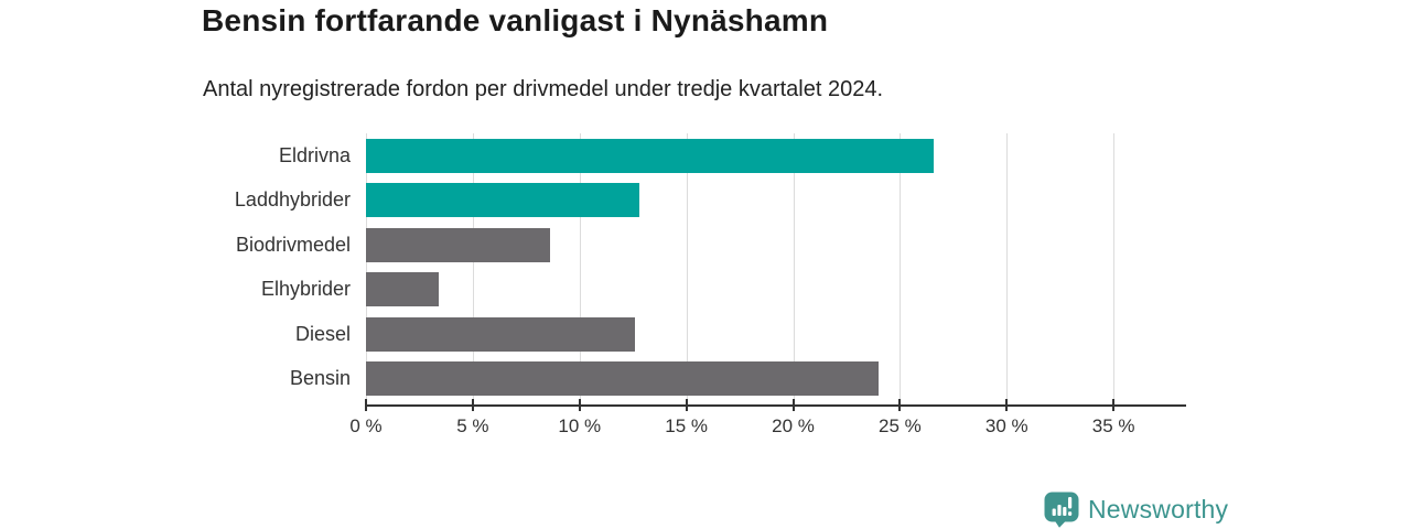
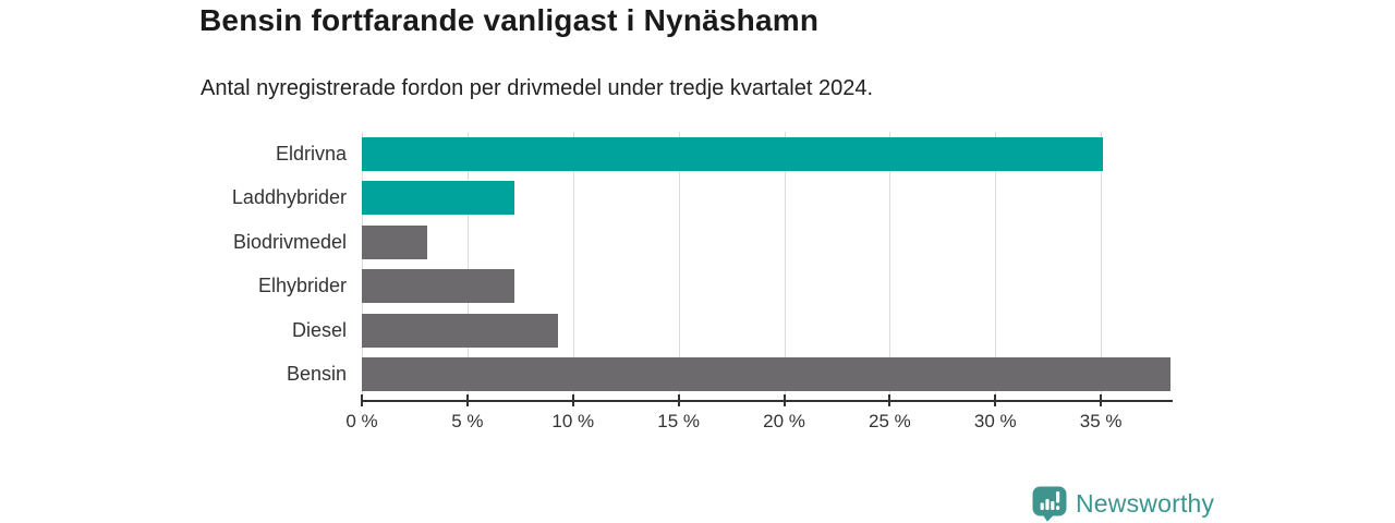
Eldrivna: 26.6% -> 35.1%
Laddhybrider: 12.8% -> 7.2%
Biodrivmedel: 8.6% -> 3.1%
Elhybrider: 3.4% -> 7.2%
Diesel: 12.6% -> 9.3%
Bensin: 24.0% -> 38.3%
